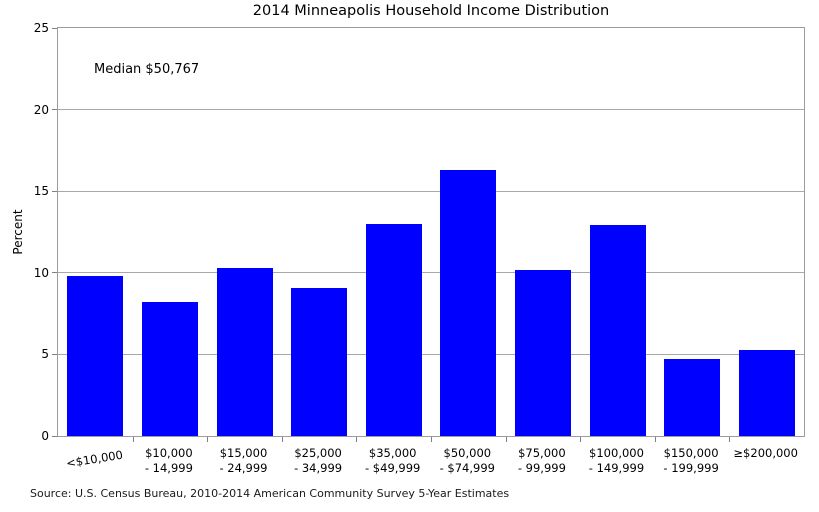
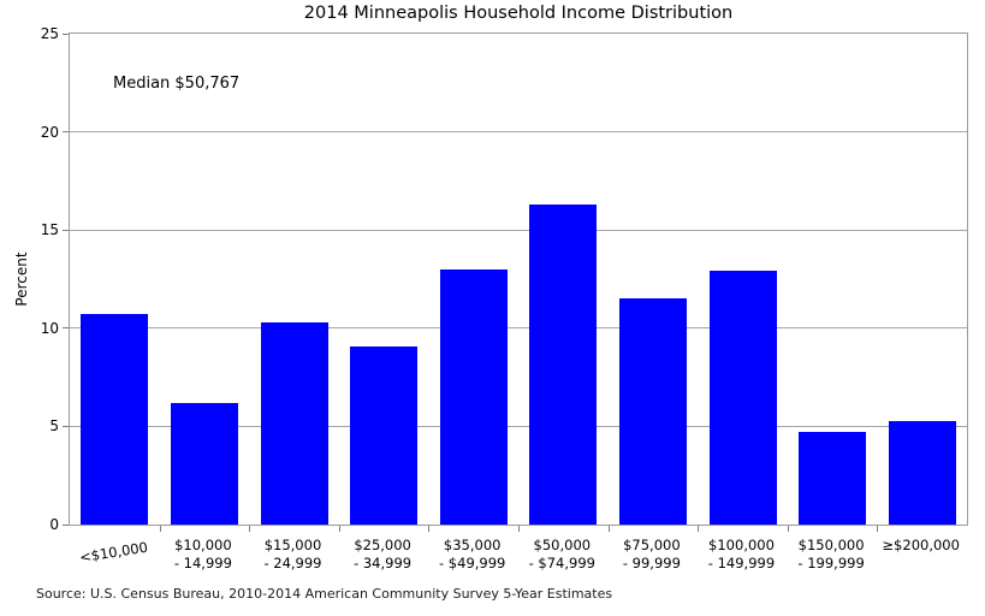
<$10,000: 9.8 -> 10.7
$10,000 - 14,999: 8.2 -> 6.2
$75,000 - 99,999: 10.2 -> 11.5
